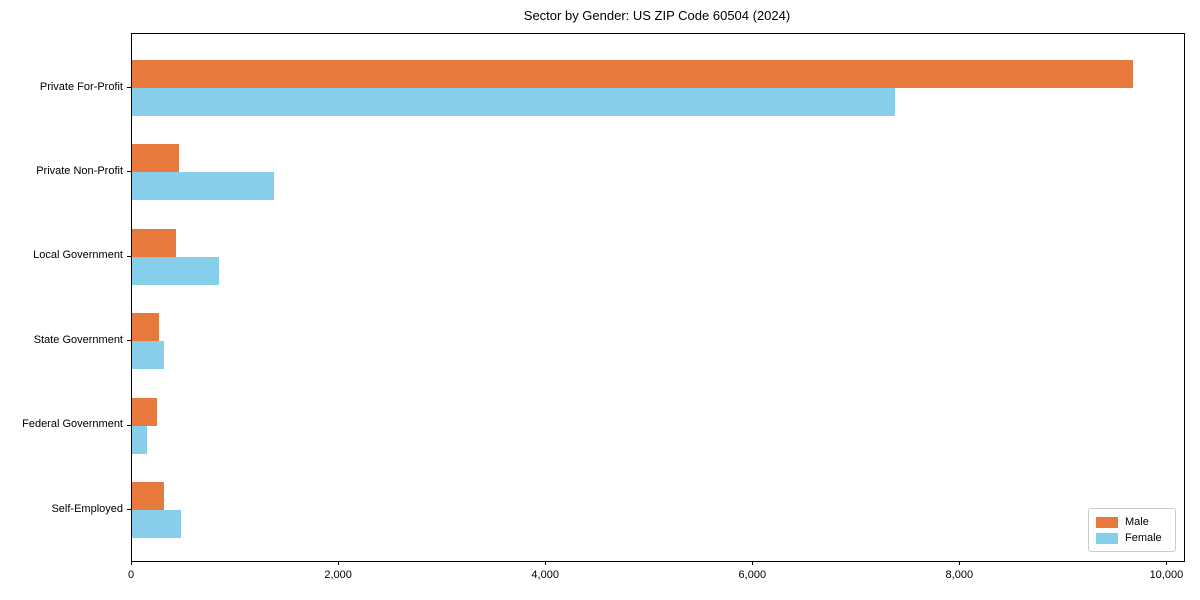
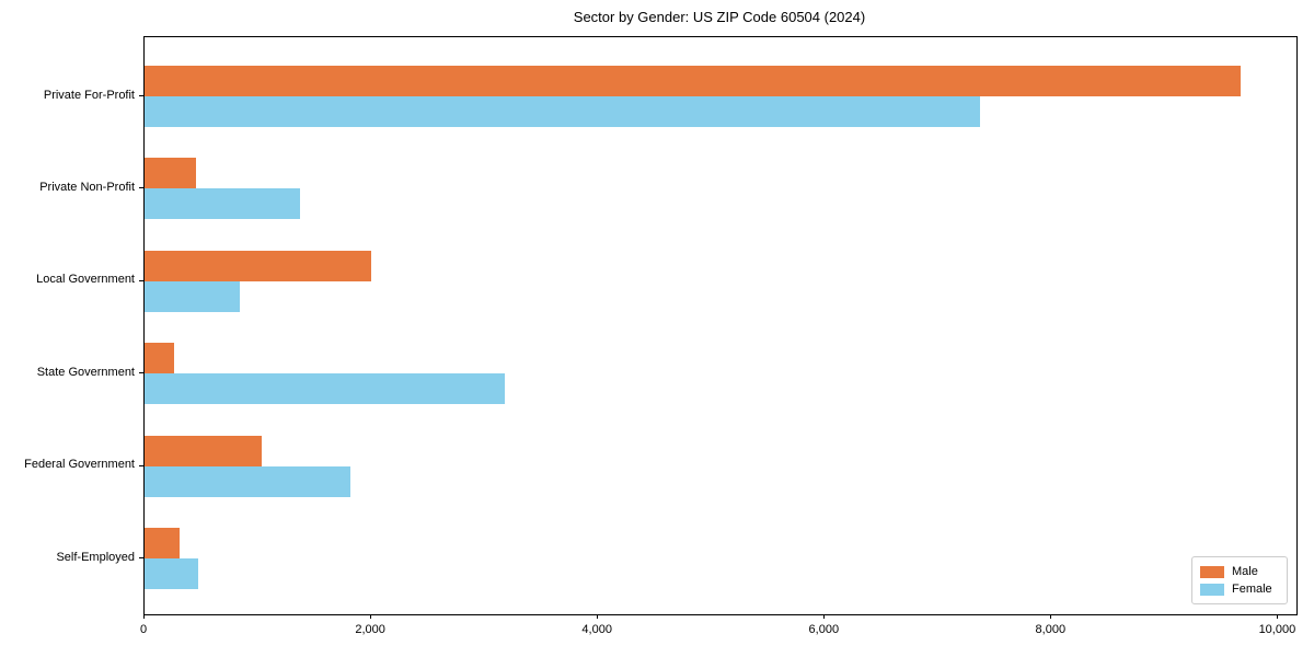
Male/Local Government: 420 -> 2000
Female/State Government: 310 -> 3180
Male/Federal Government: 240 -> 1030
Female/Federal Government: 140 -> 1820
